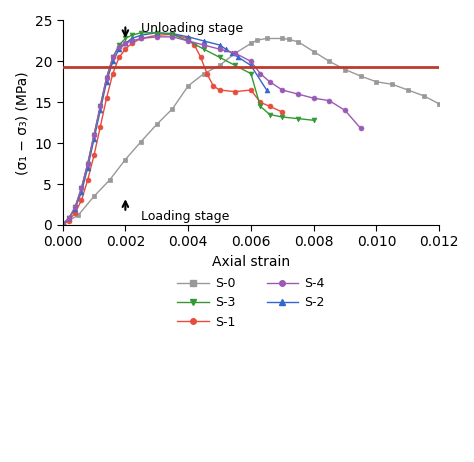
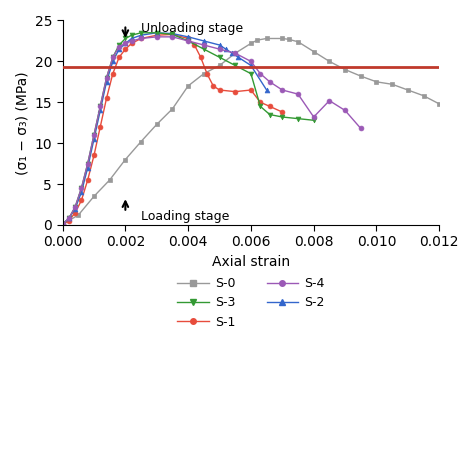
S-4/0.008: 15.5 -> 13.2
